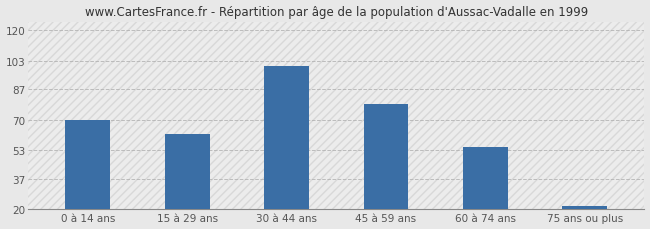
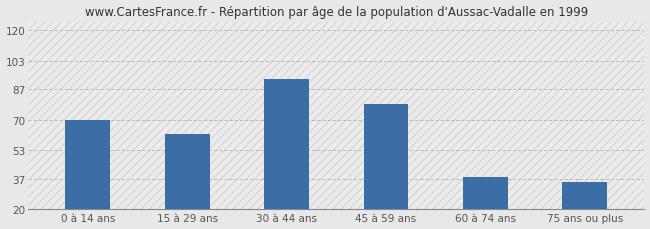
30 à 44 ans: 100 -> 93
60 à 74 ans: 55 -> 38
75 ans ou plus: 22 -> 35
